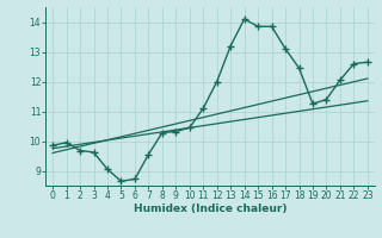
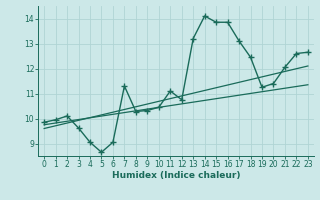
2: 9.68 -> 10.10
6: 8.72 -> 9.05
7: 9.55 -> 11.30
12: 12.00 -> 10.75
